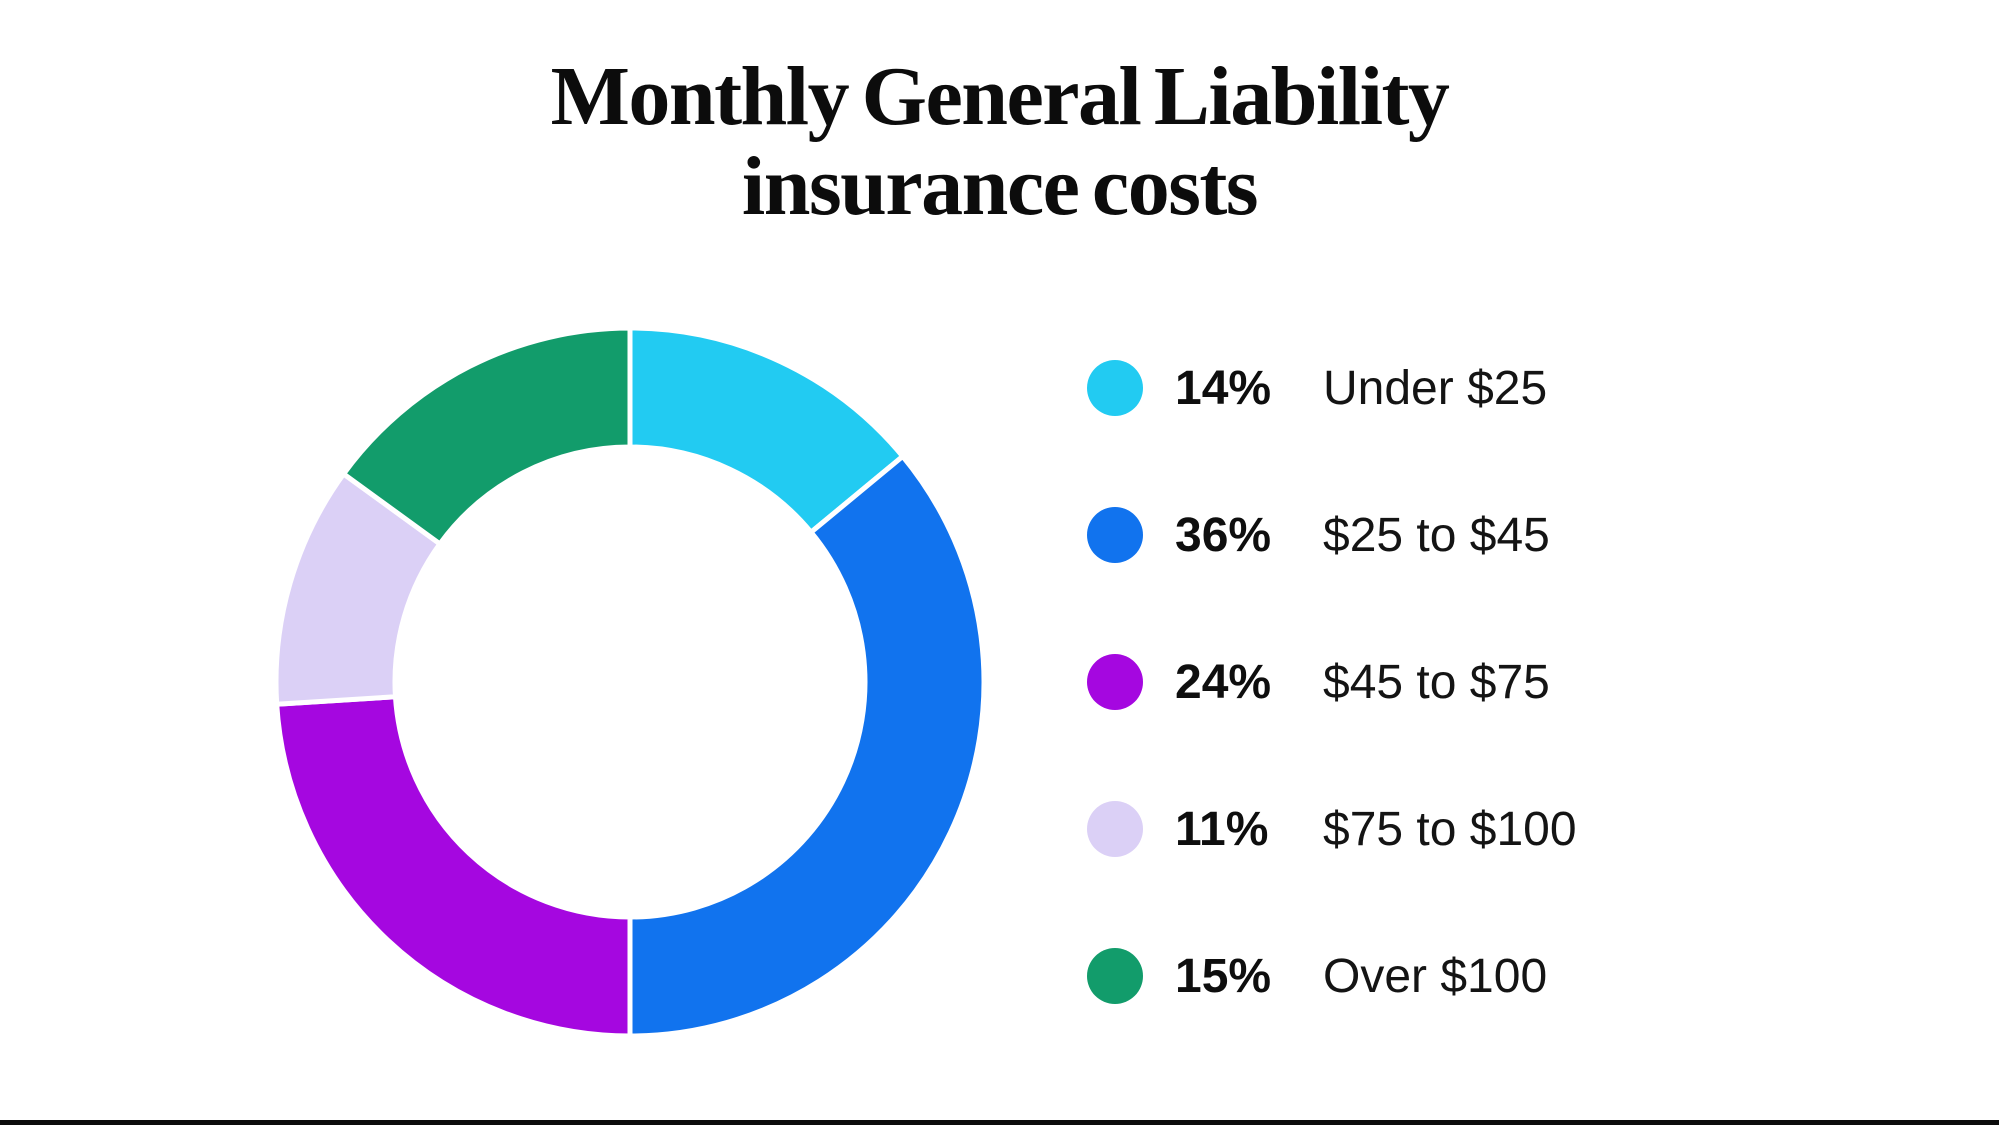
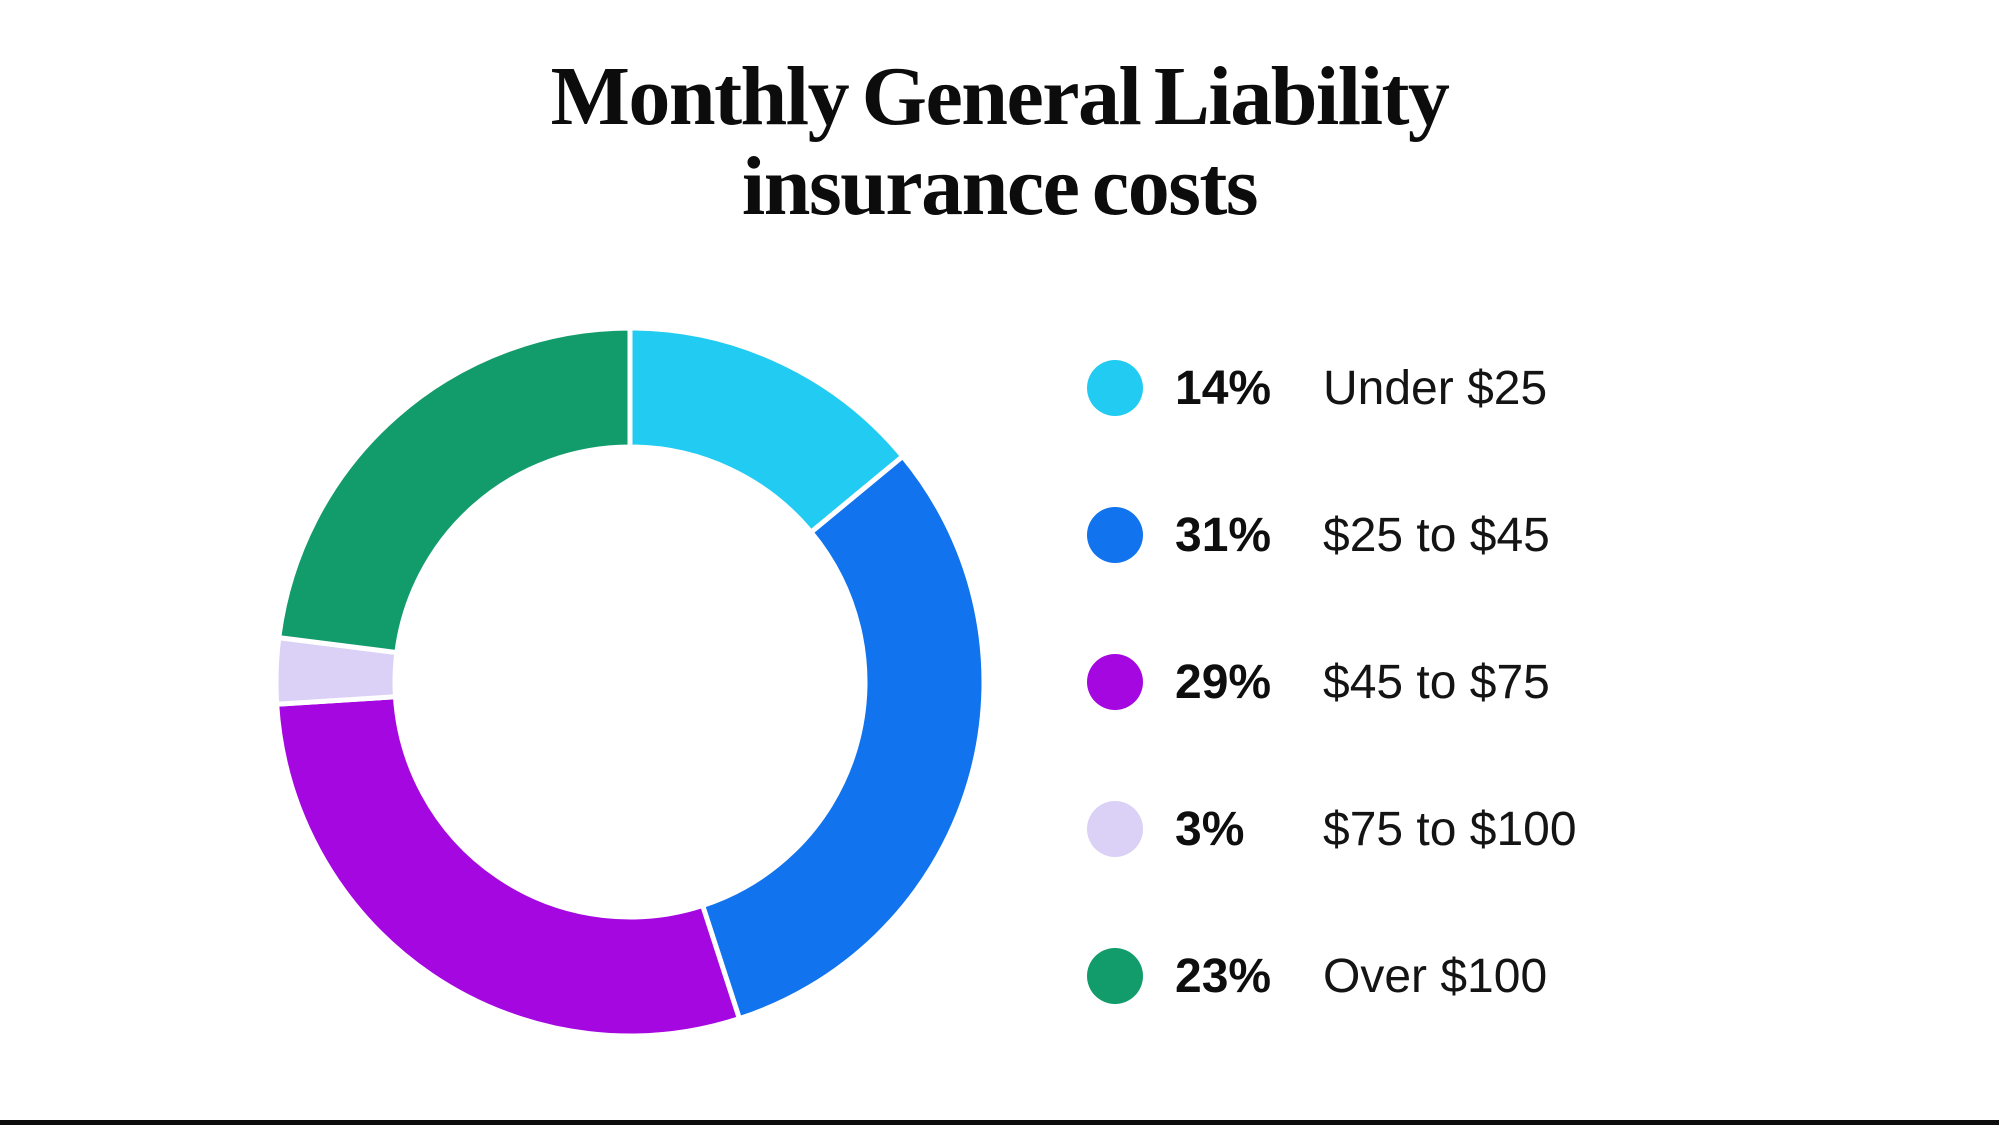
$25 to $45: 36% -> 31%
$45 to $75: 24% -> 29%
$75 to $100: 11% -> 3%
Over $100: 15% -> 23%
